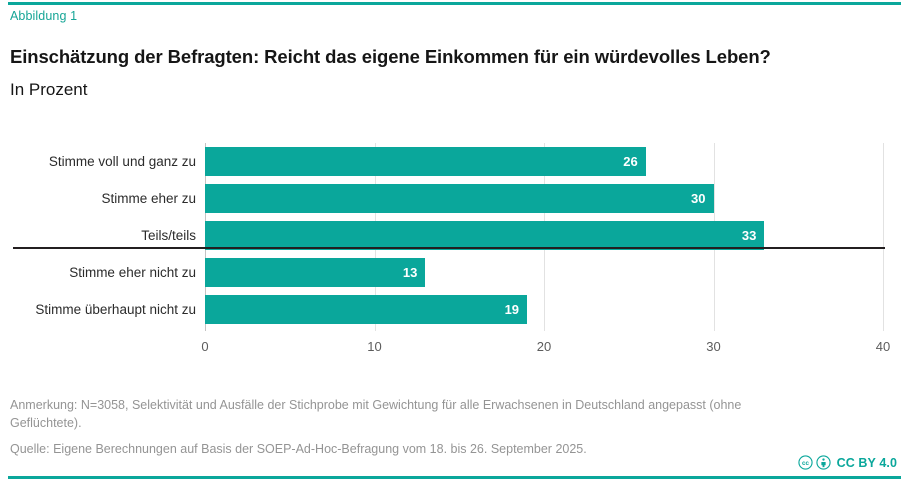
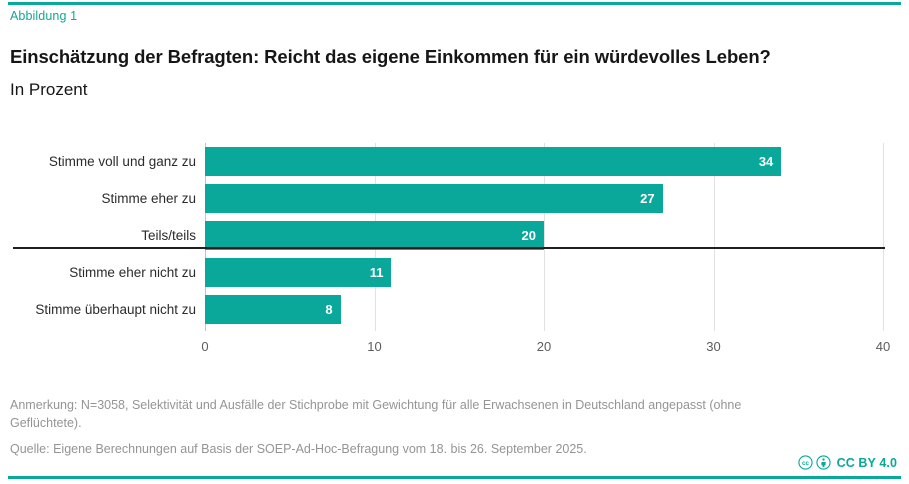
Stimme voll und ganz zu: 26 -> 34
Stimme eher zu: 30 -> 27
Teils/teils: 33 -> 20
Stimme eher nicht zu: 13 -> 11
Stimme überhaupt nicht zu: 19 -> 8
